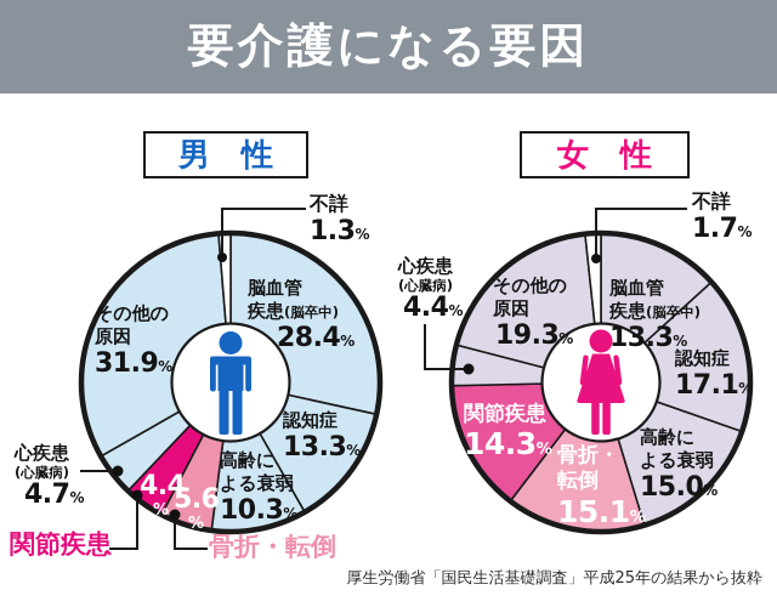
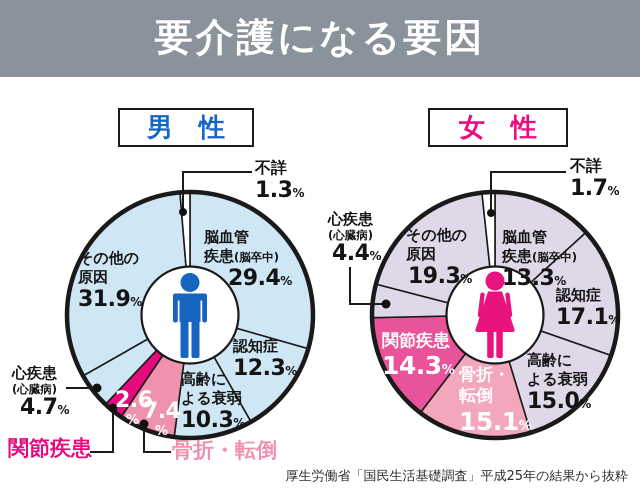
男性/脳血管疾患(脳卒中): 28.4 -> 29.4
男性/認知症: 13.3 -> 12.3
男性/骨折・転倒: 5.6 -> 7.4
男性/関節疾患: 4.4 -> 2.6
